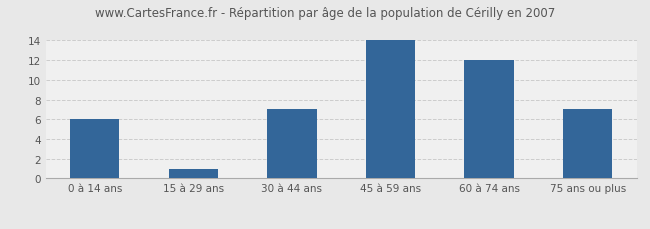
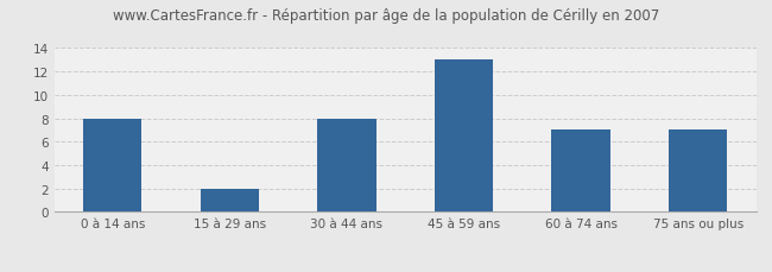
0 à 14 ans: 6 -> 8
15 à 29 ans: 1 -> 2
30 à 44 ans: 7 -> 8
45 à 59 ans: 14 -> 13
60 à 74 ans: 12 -> 7
